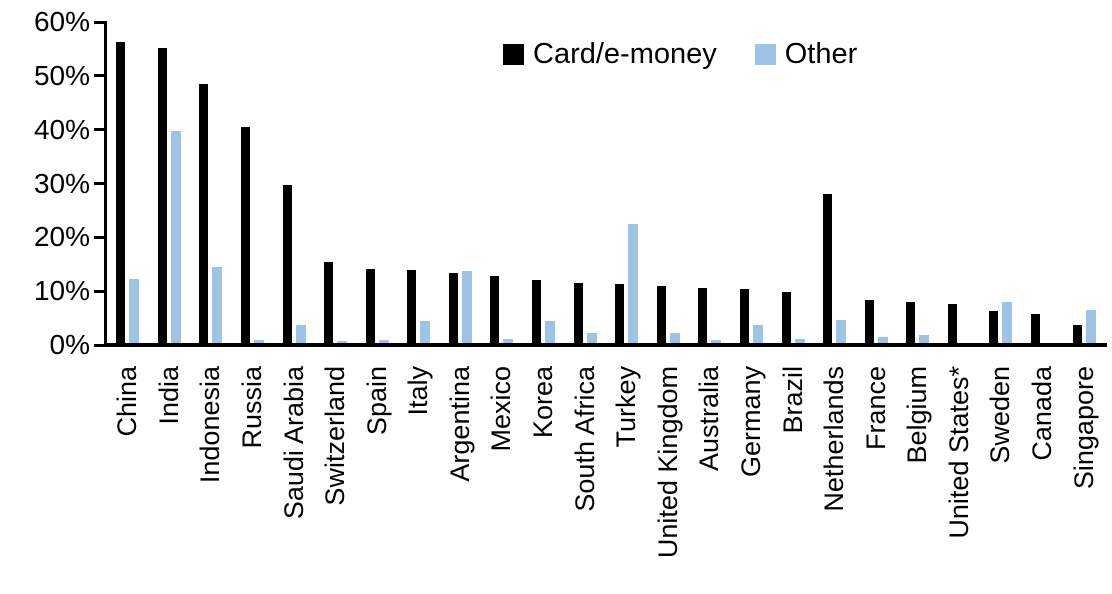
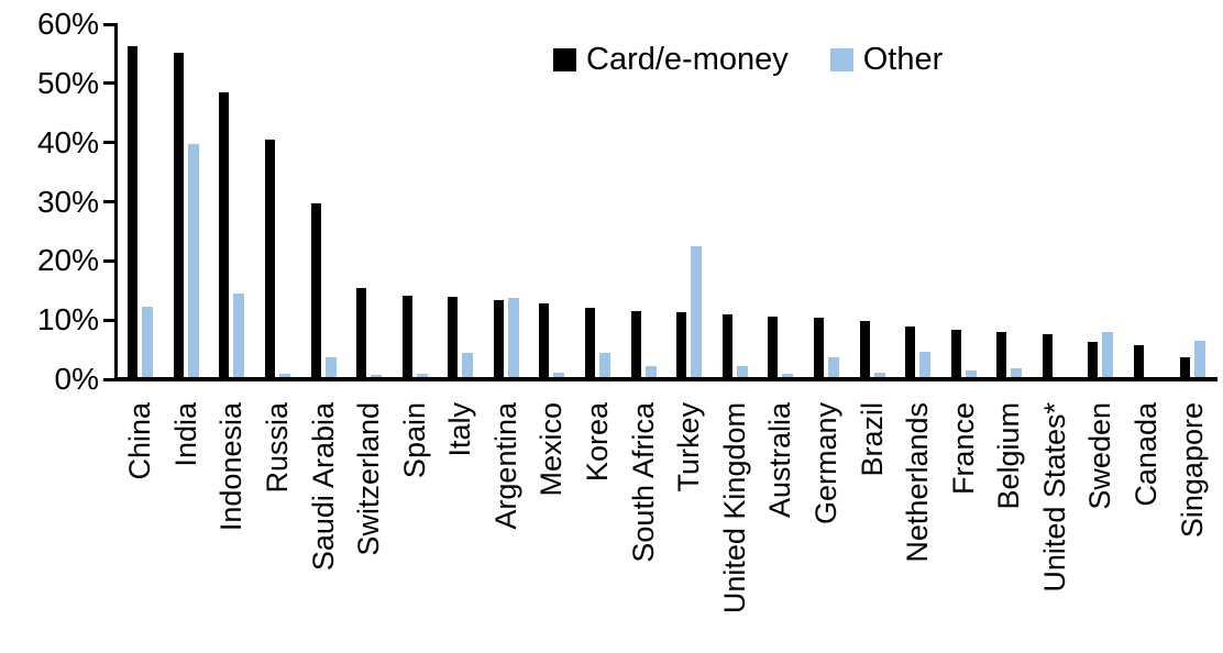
Card/e-money/Netherlands: 28% -> 9%
